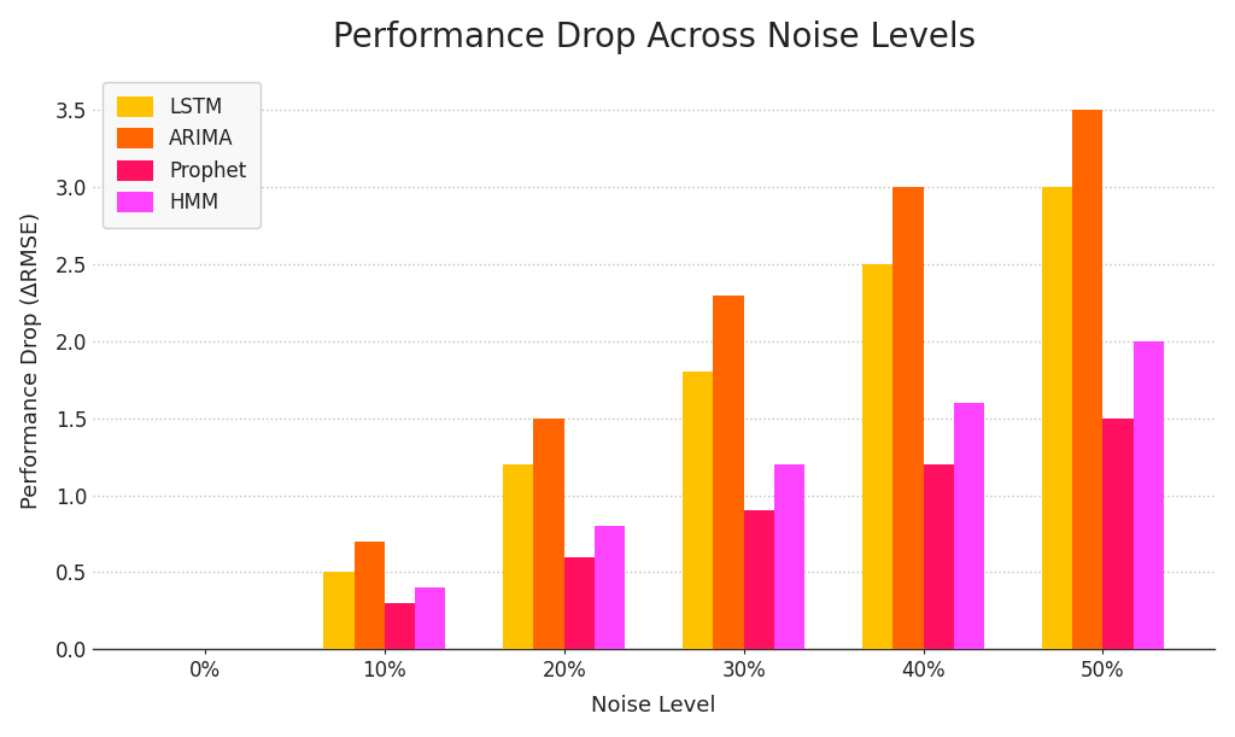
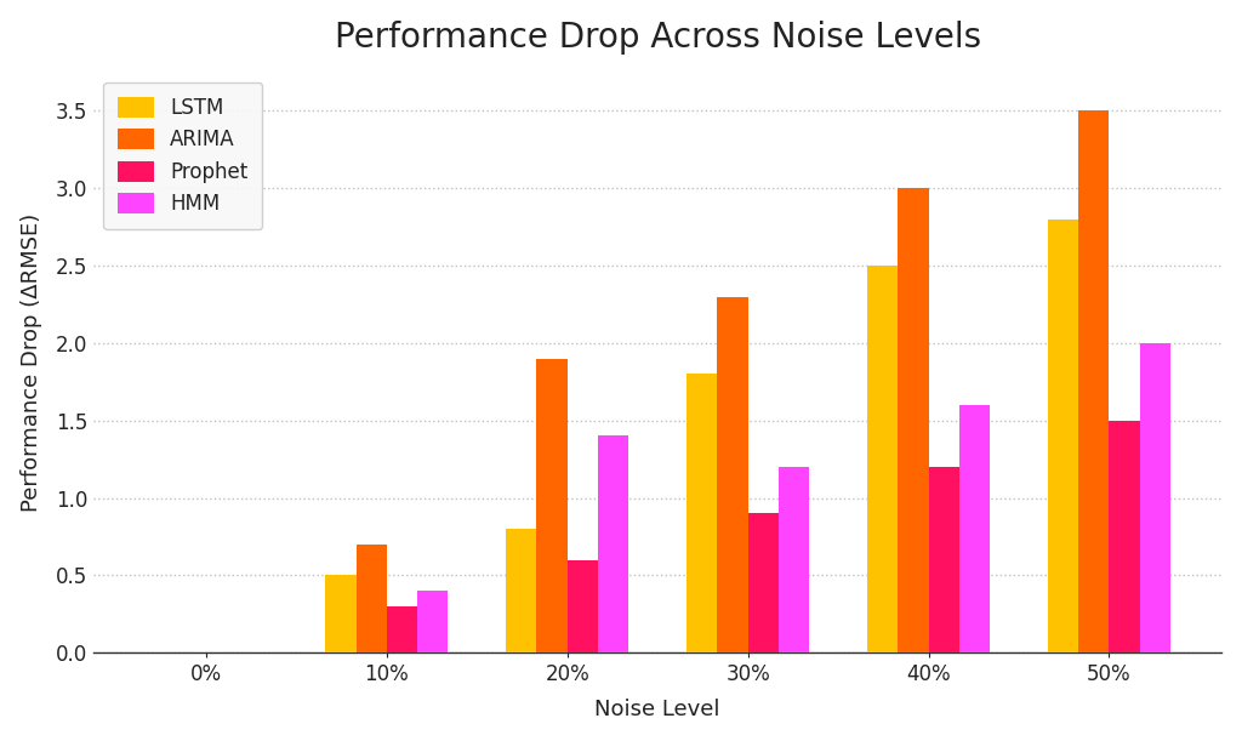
LSTM/20%: 1.2 -> 0.8
ARIMA/20%: 1.5 -> 1.9
HMM/20%: 0.8 -> 1.4
LSTM/50%: 3.0 -> 2.8
